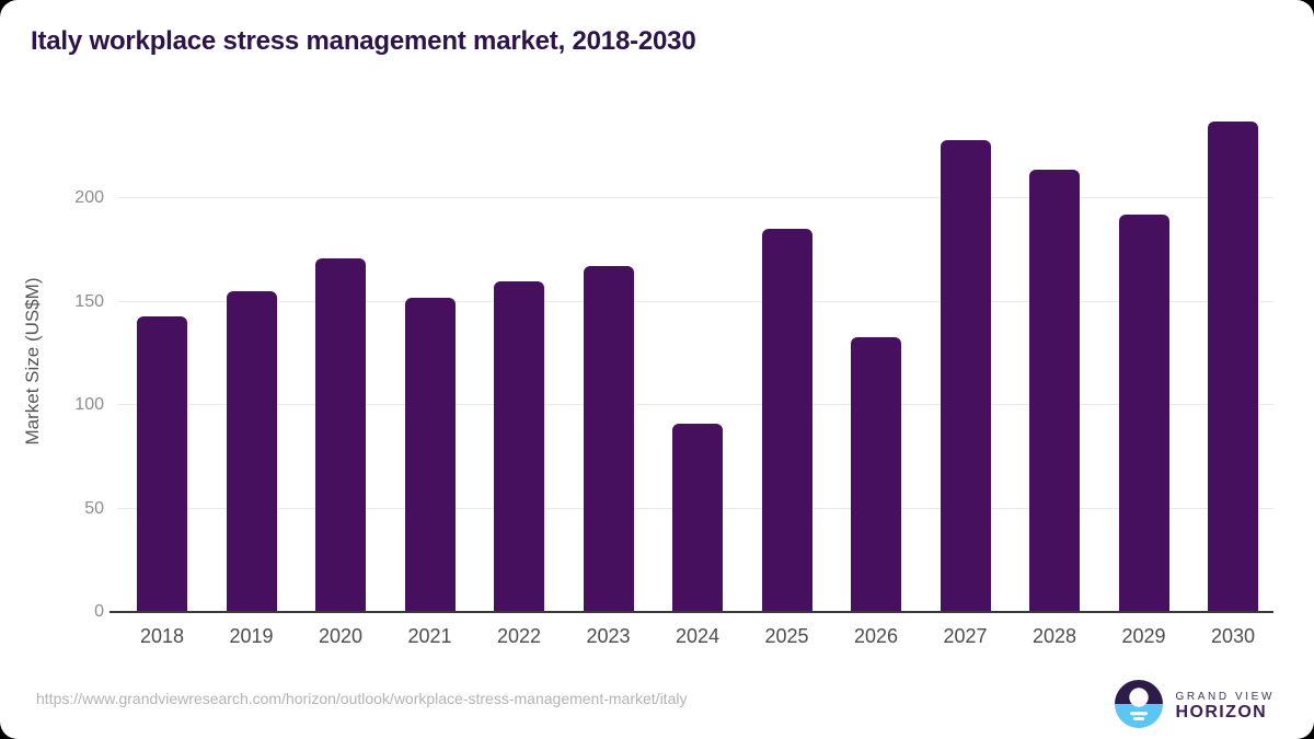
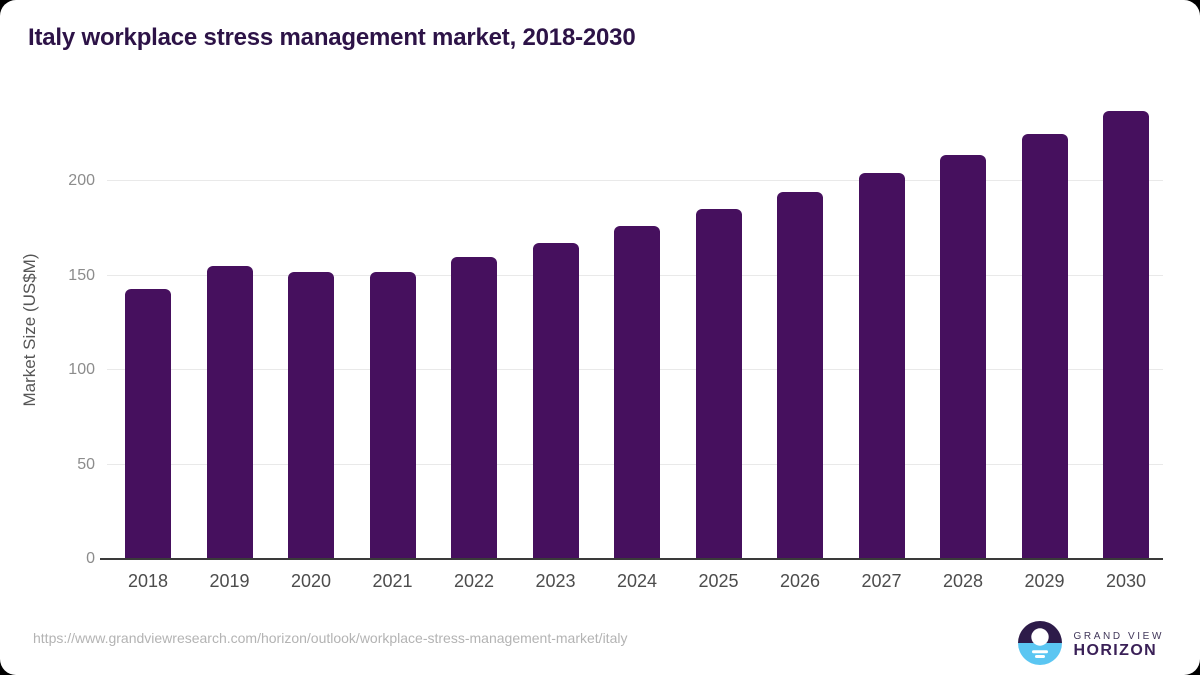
2020: 171 -> 152
2024: 91 -> 176
2026: 133 -> 194
2027: 228 -> 204
2029: 192 -> 225
